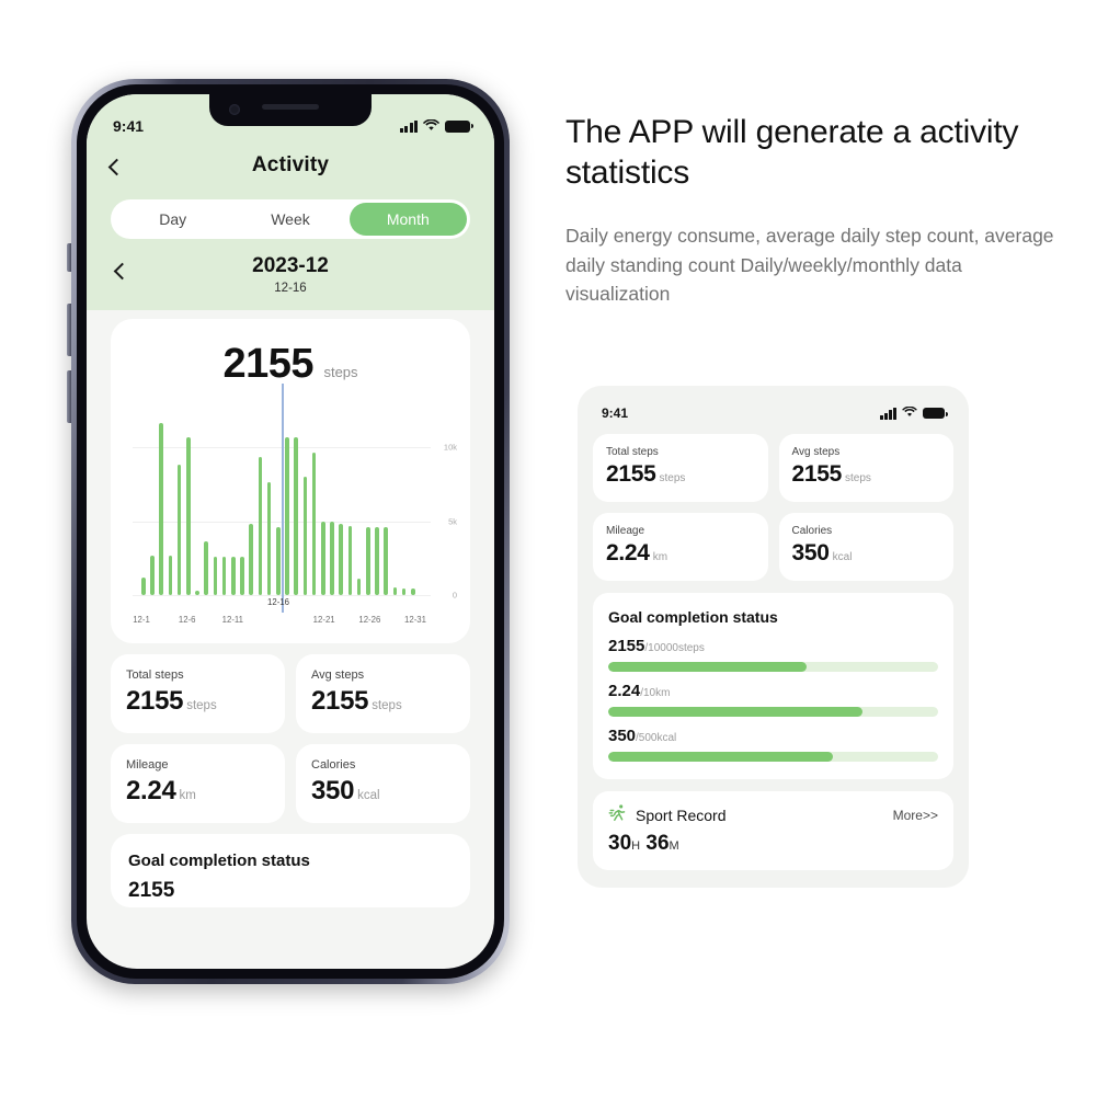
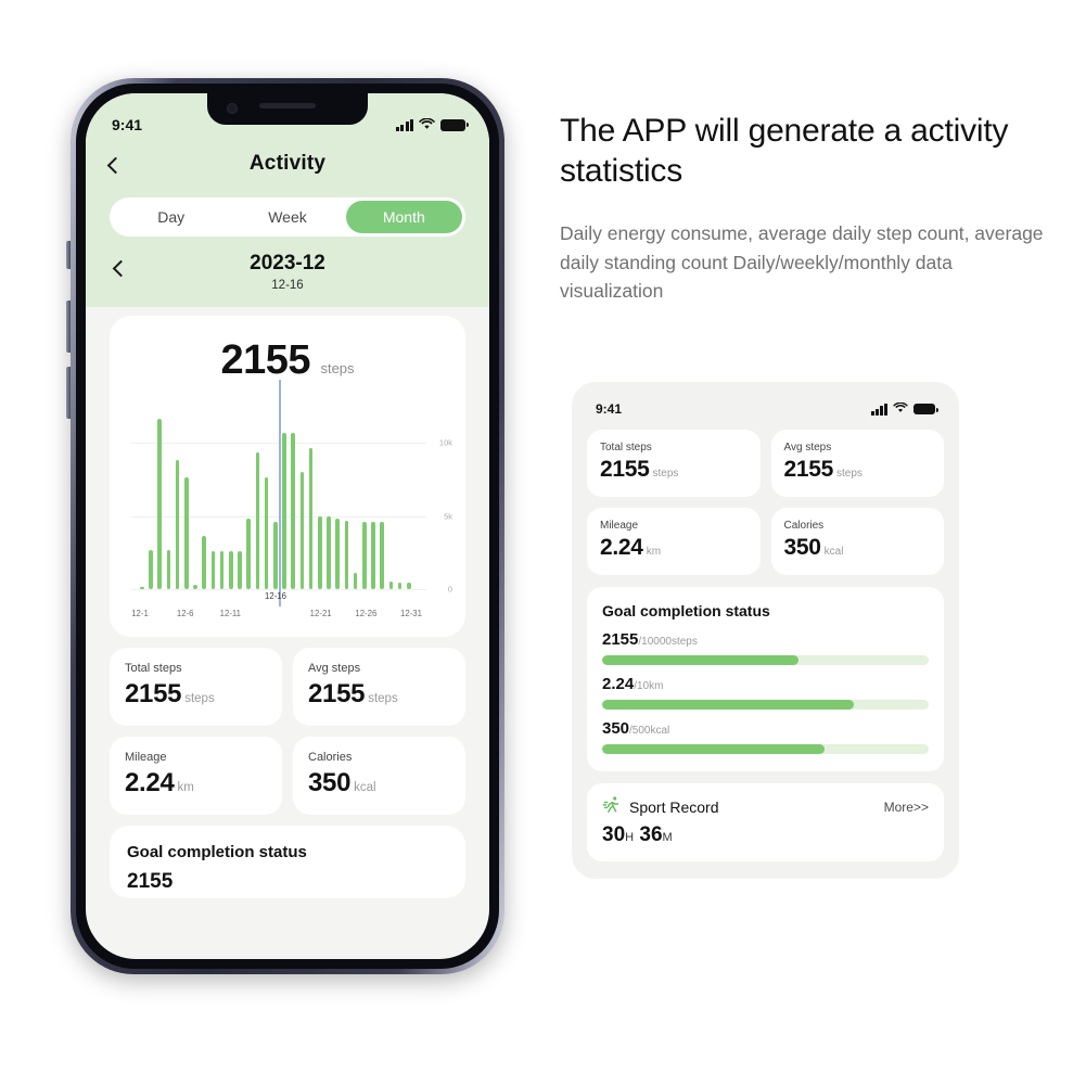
12-1: 1.2k -> 0.2k
12-6: 10.7k -> 7.6k
